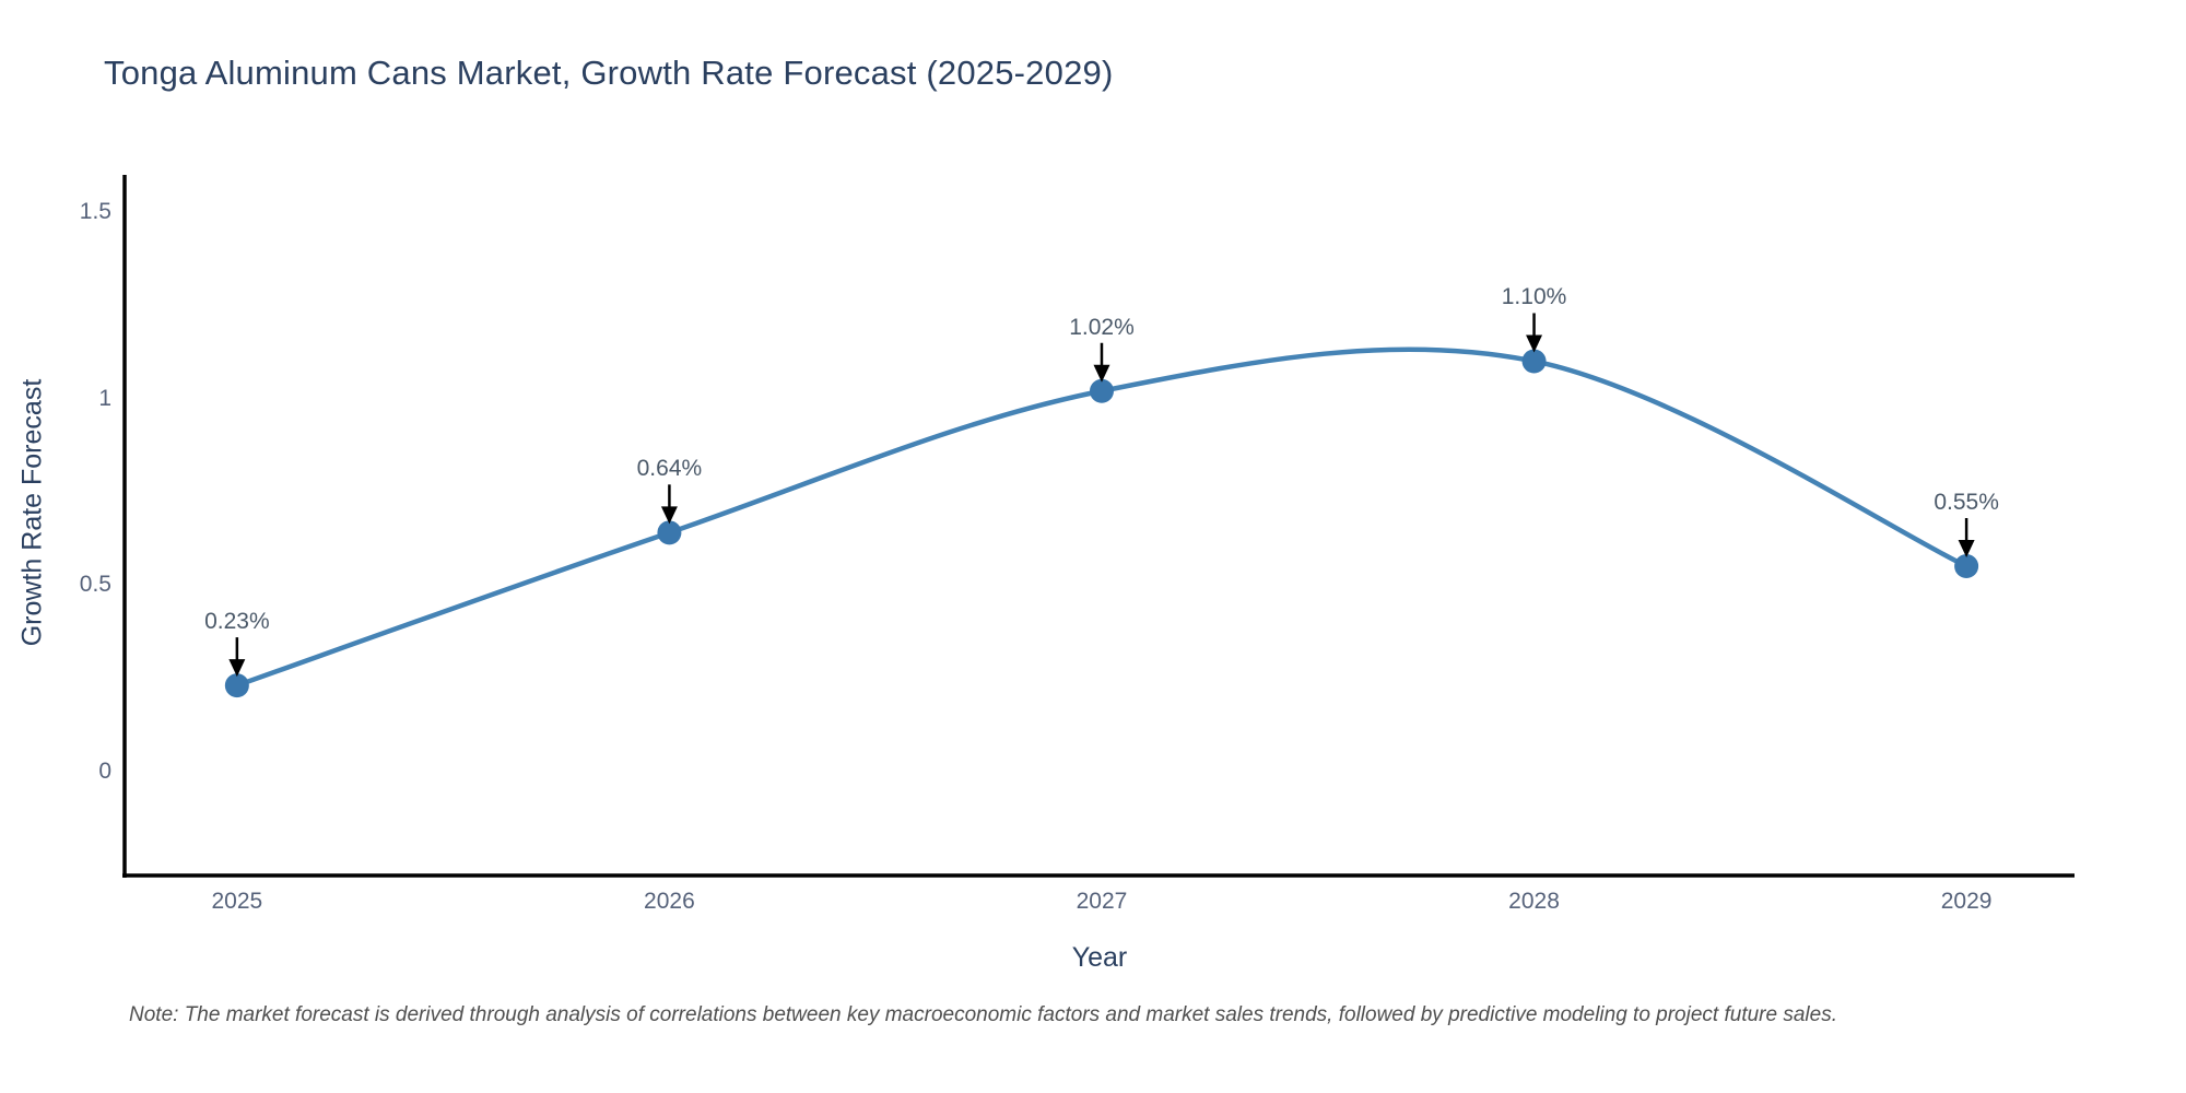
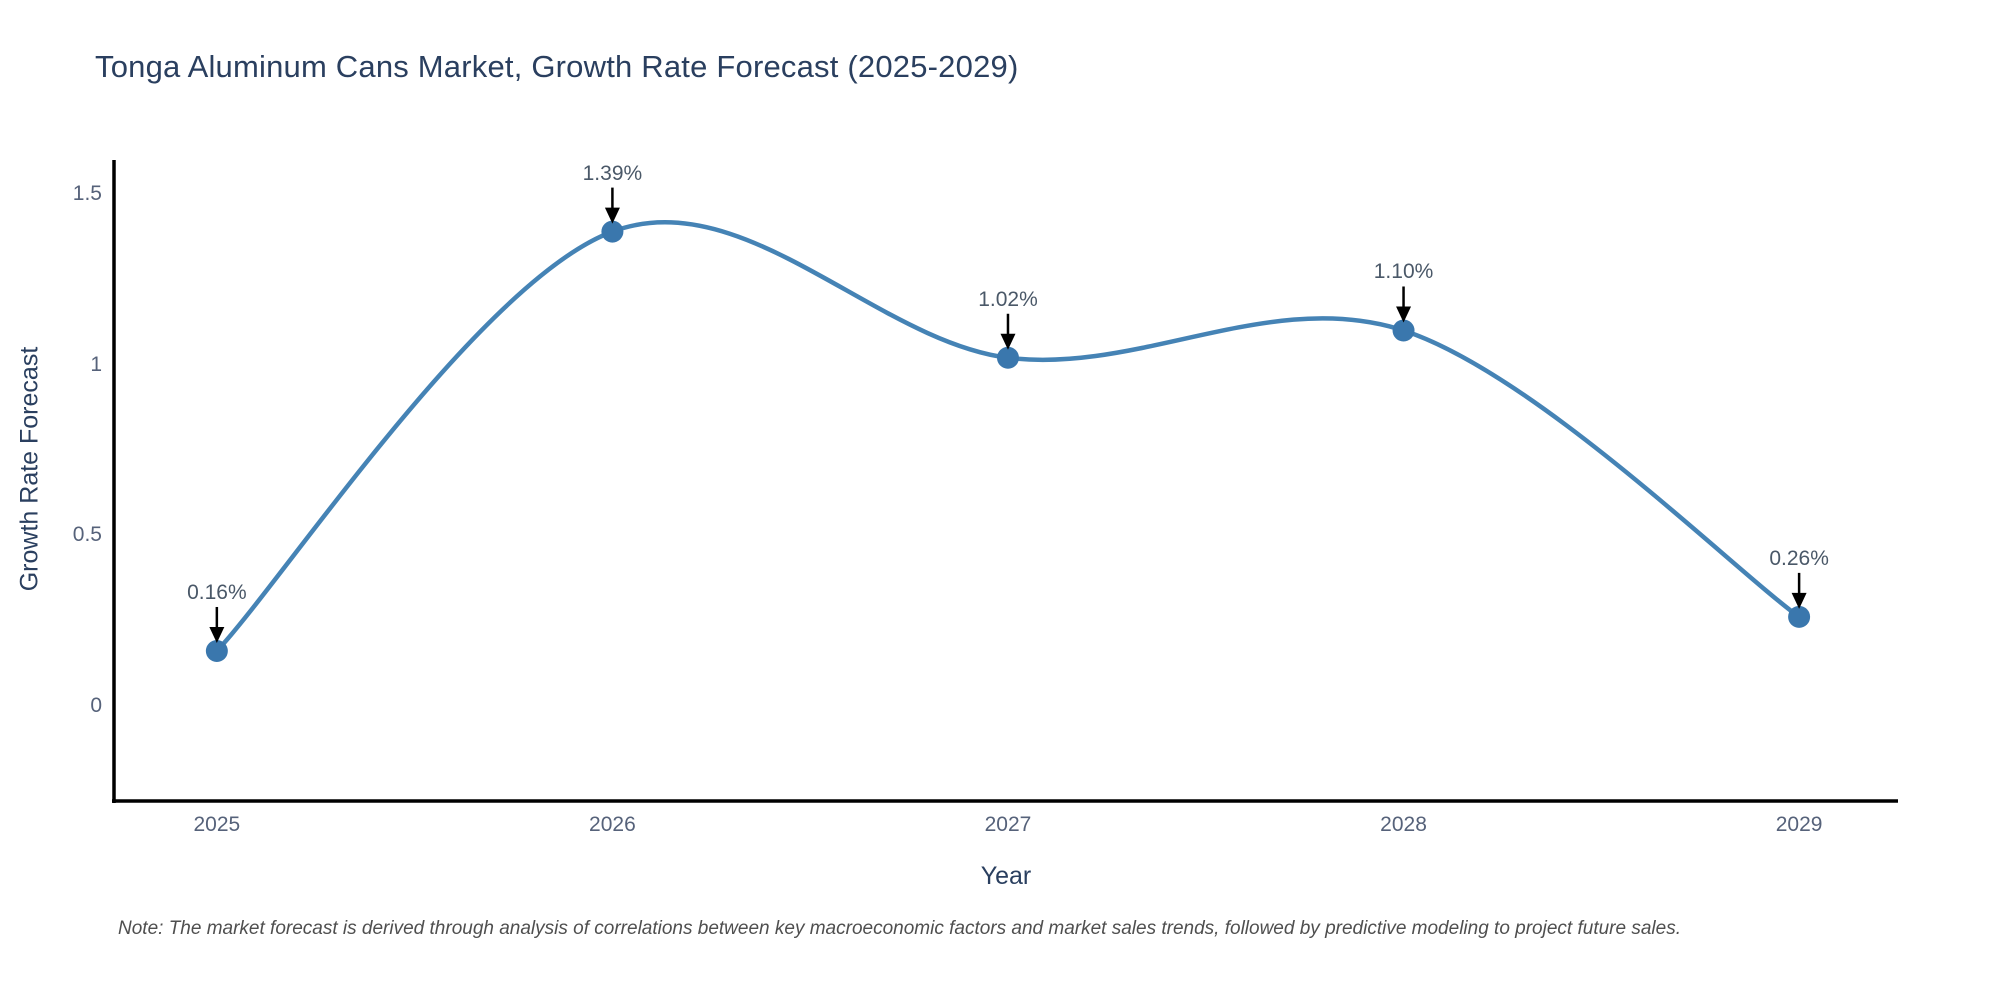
2025: 0.23% -> 0.16%
2026: 0.64% -> 1.39%
2029: 0.55% -> 0.26%
